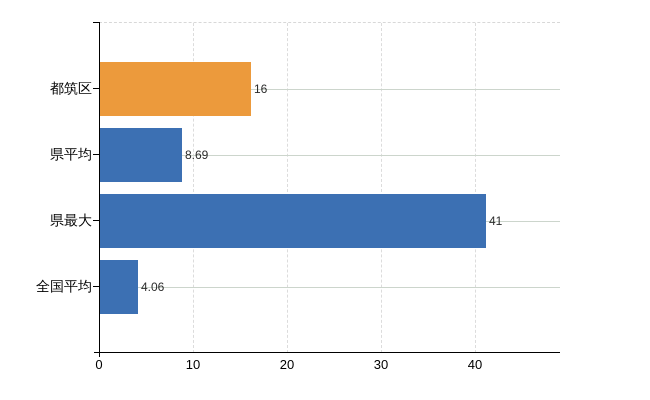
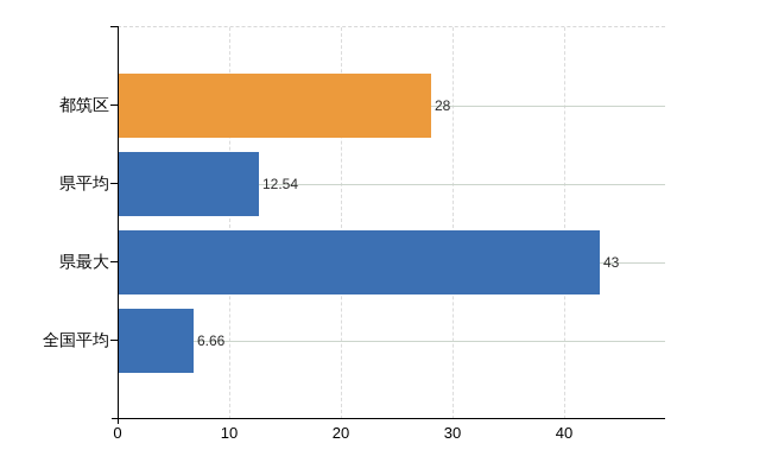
都筑区: 16 -> 28
県平均: 8.69 -> 12.54
県最大: 41 -> 43
全国平均: 4.06 -> 6.66
